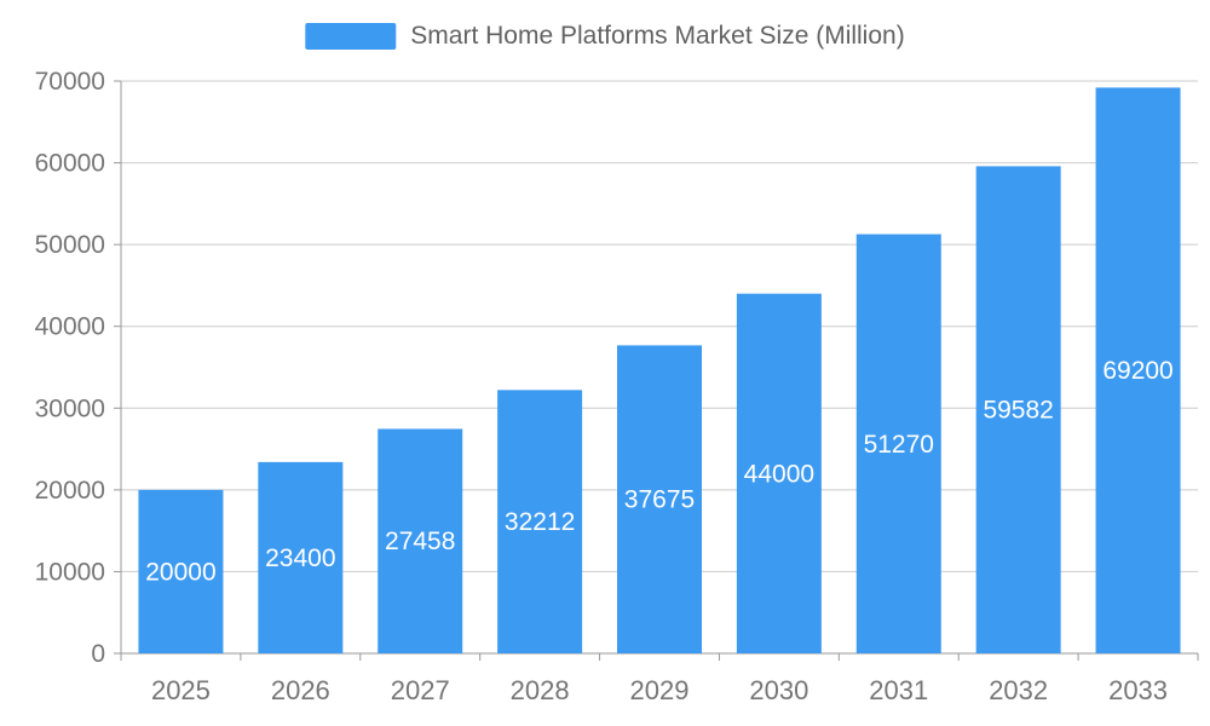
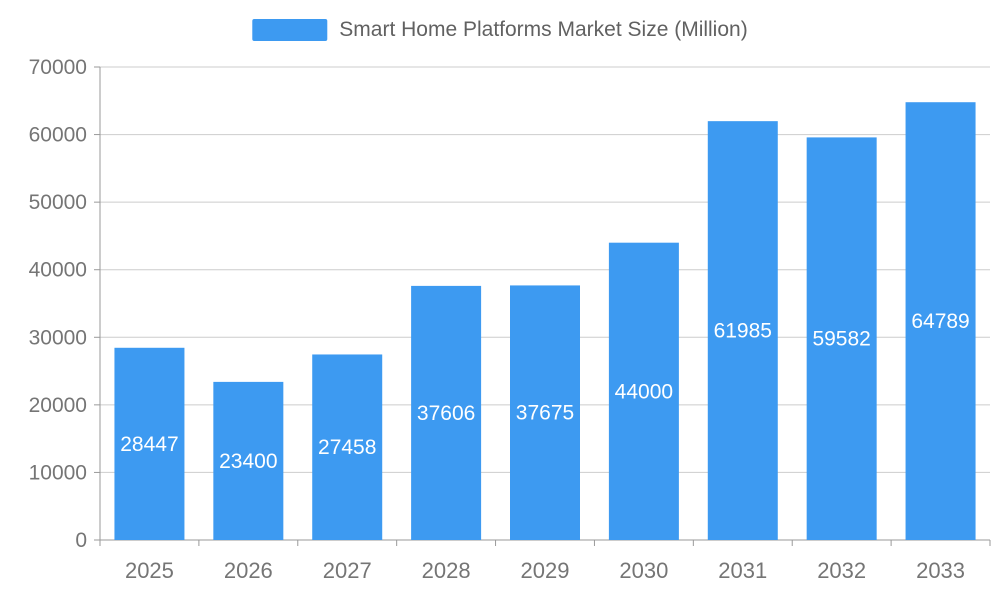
2025: 20000 -> 28447
2028: 32212 -> 37606
2031: 51270 -> 61985
2033: 69200 -> 64789
